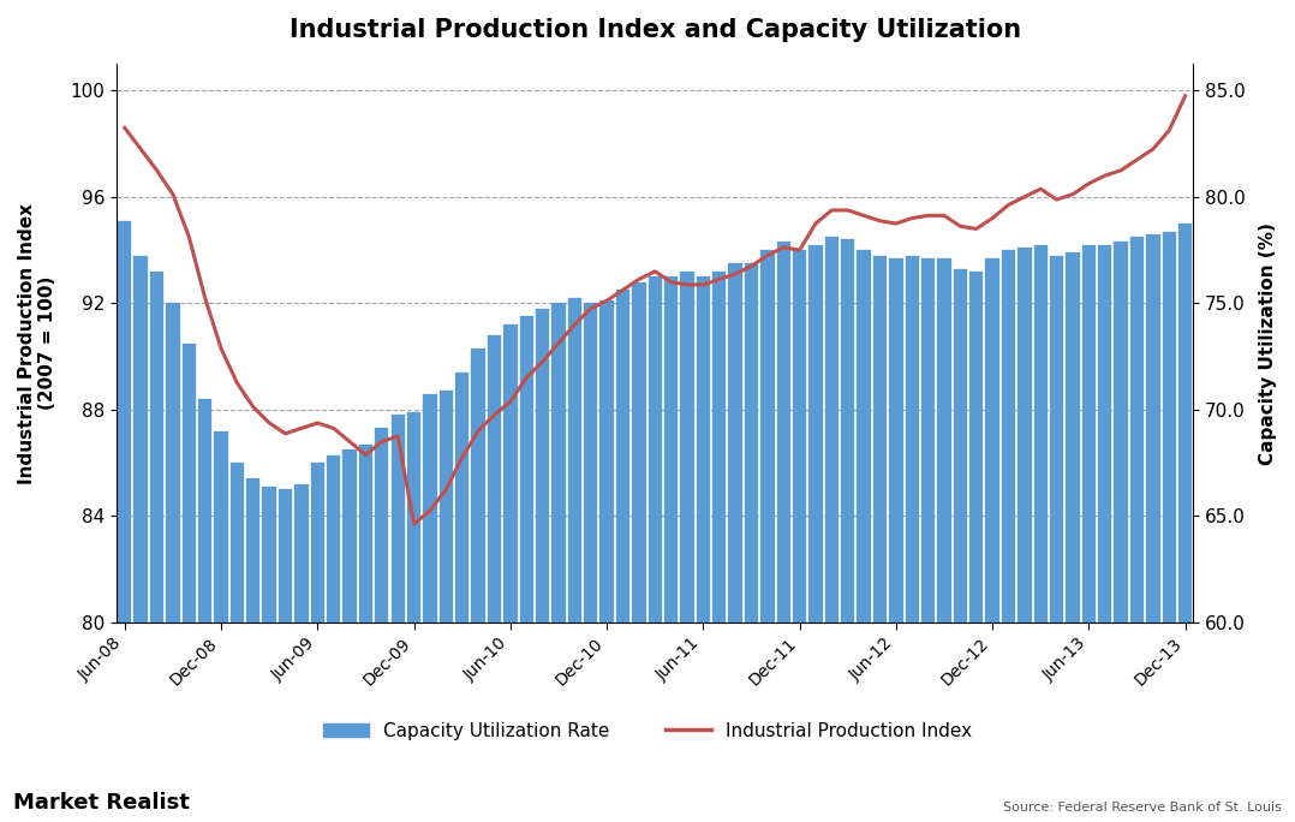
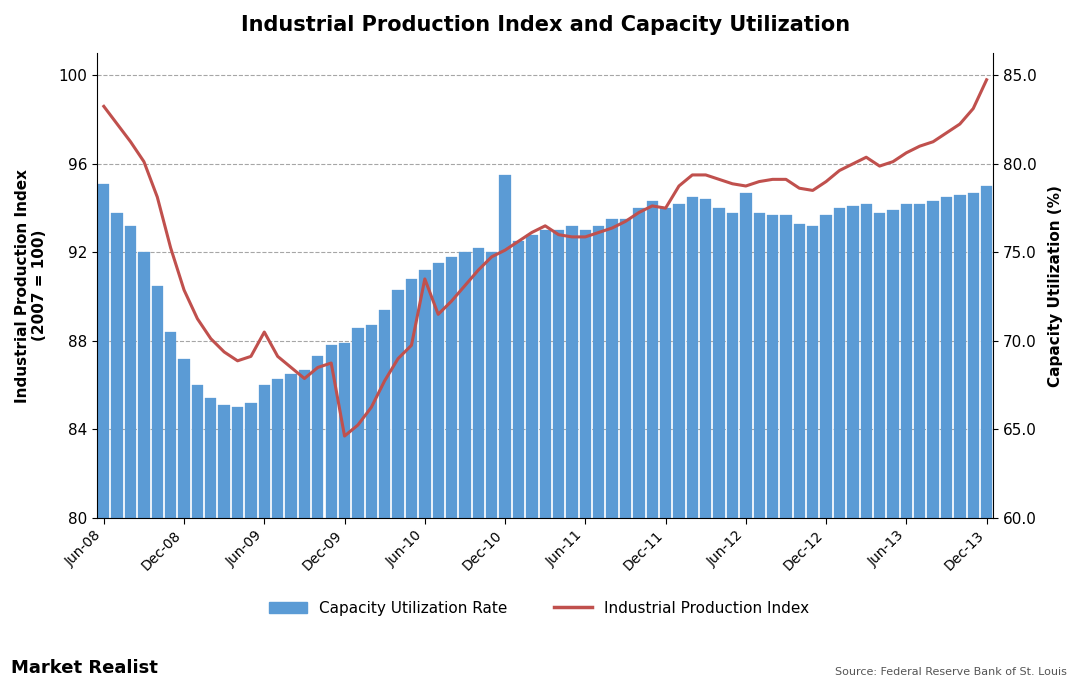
Industrial Production Index/Jun-09: 87.5 -> 88.4
Industrial Production Index/Jun-10: 88.3 -> 90.8
Capacity Utilization Rate/Dec-10: 92.1 -> 95.5
Capacity Utilization Rate/Jun-12: 93.7 -> 94.7
